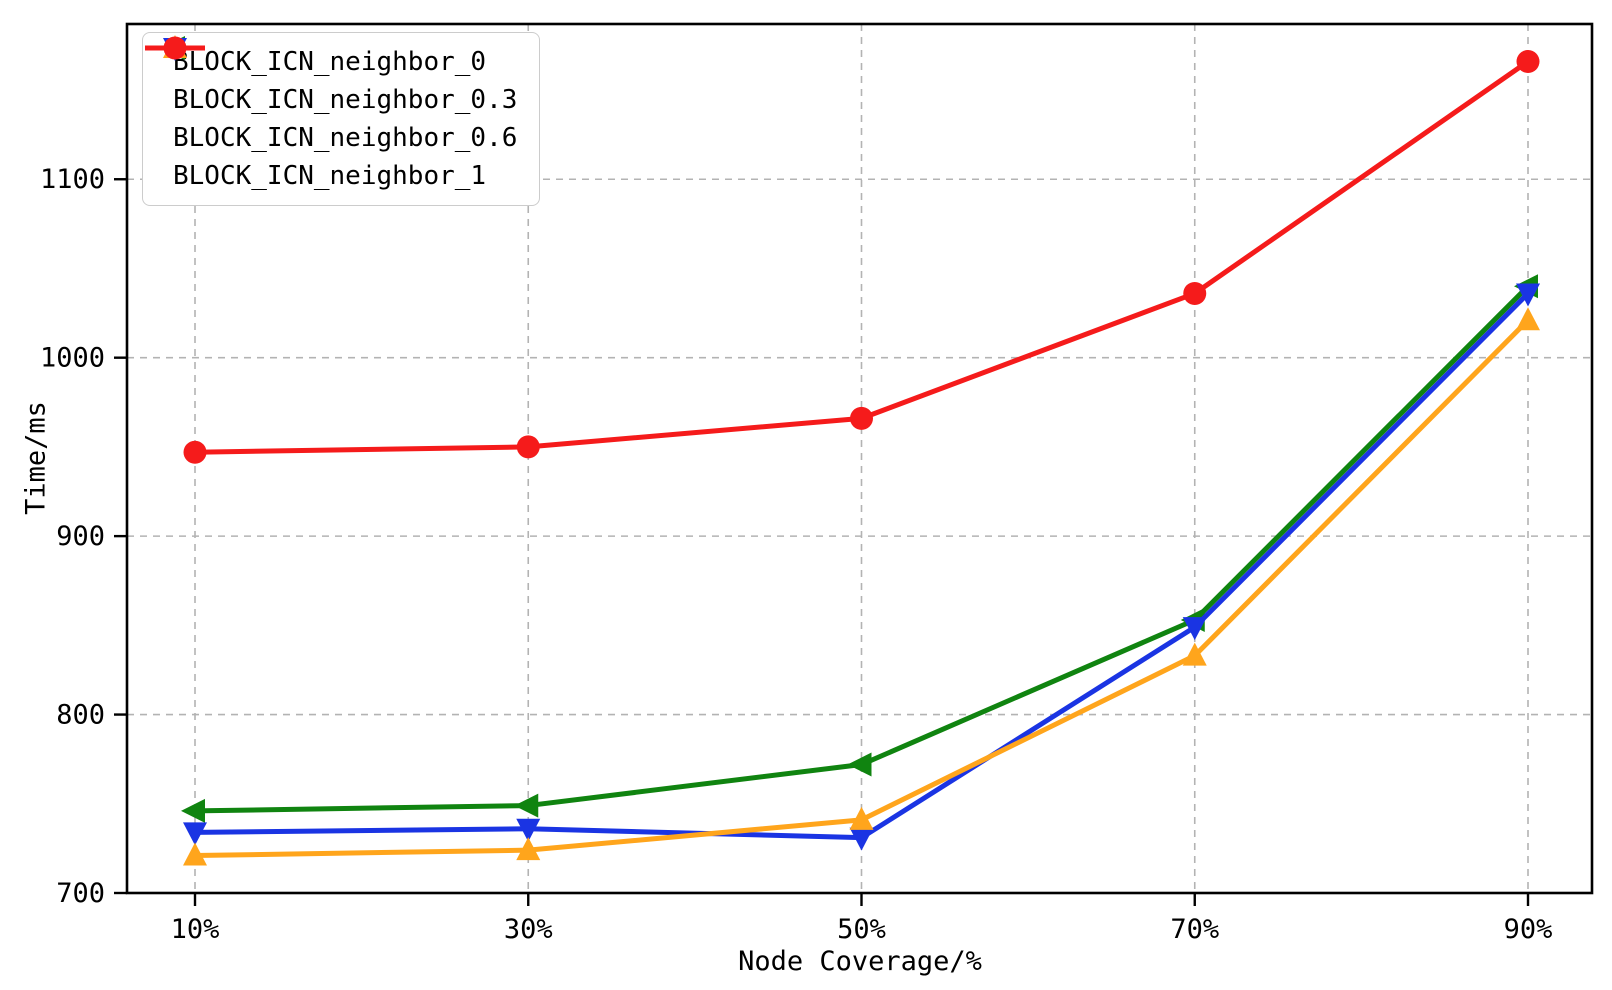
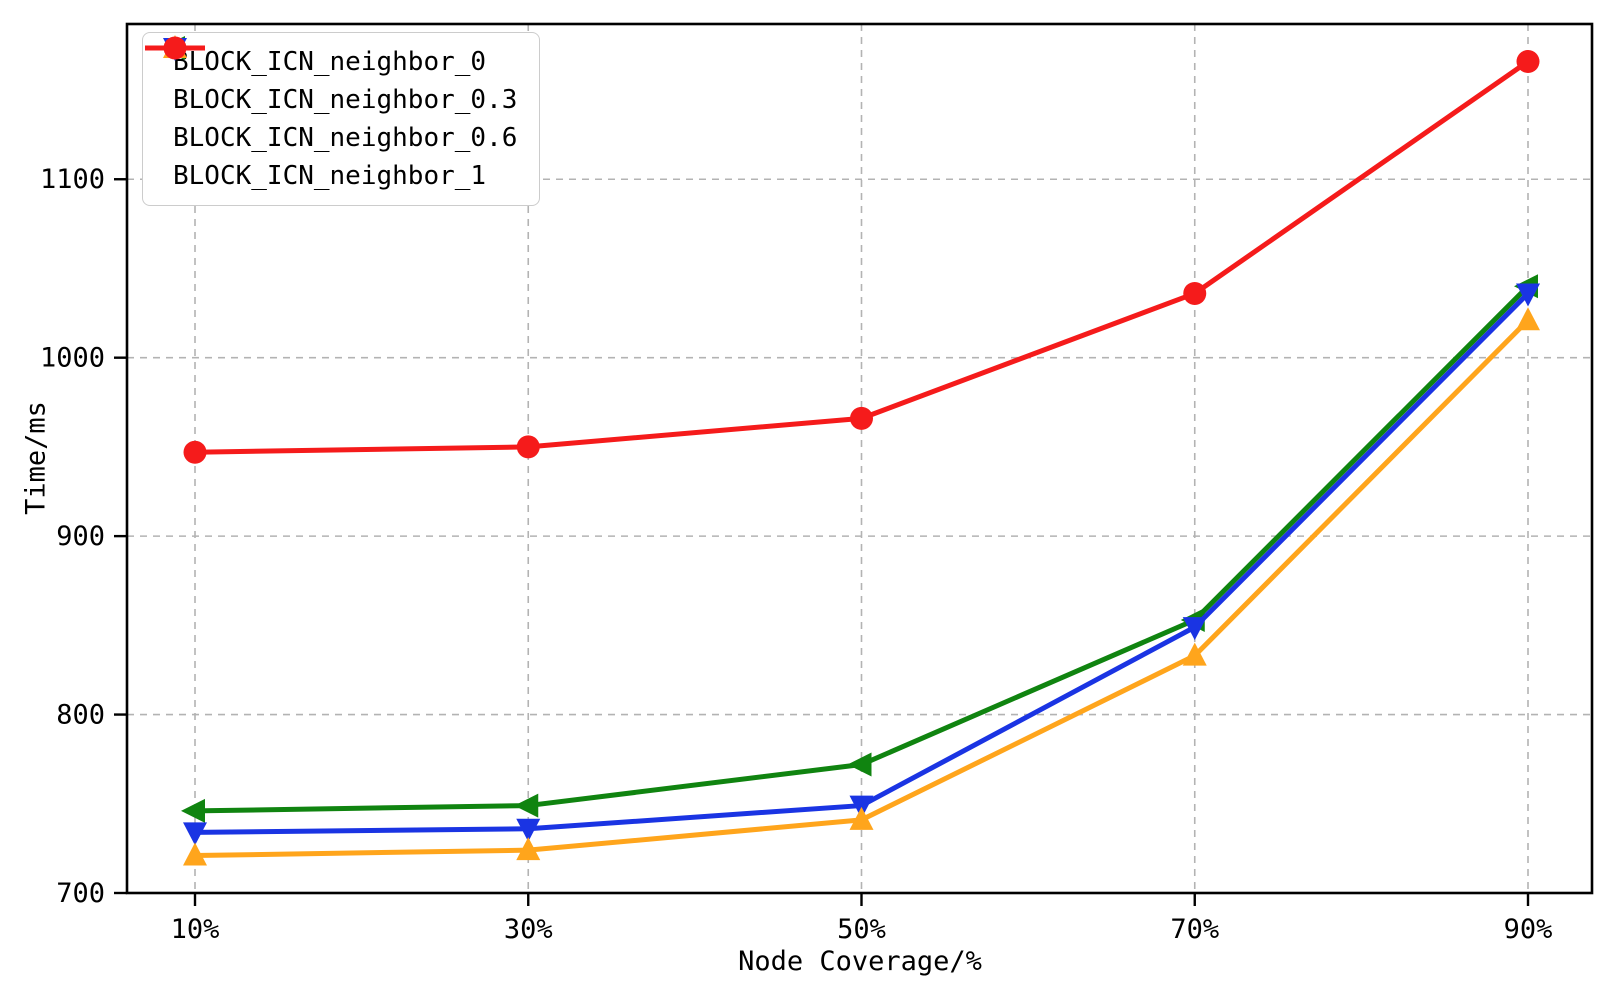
BLOCK_ICN_neighbor_0.3/50%: 731 -> 749
